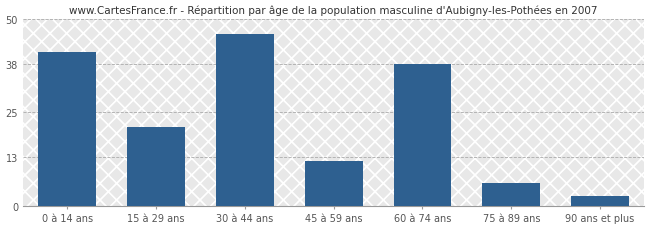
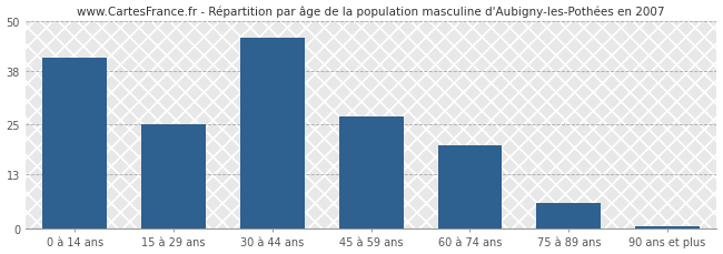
15 à 29 ans: 21.0 -> 25.0
45 à 59 ans: 12.0 -> 27.0
60 à 74 ans: 38.0 -> 20.0
90 ans et plus: 2.5 -> 0.5
